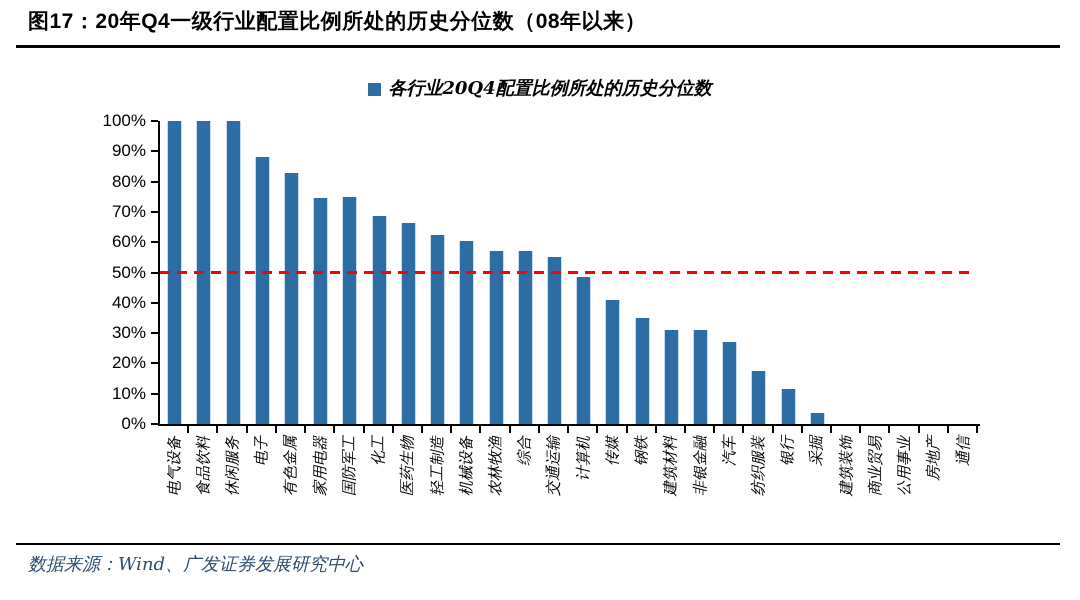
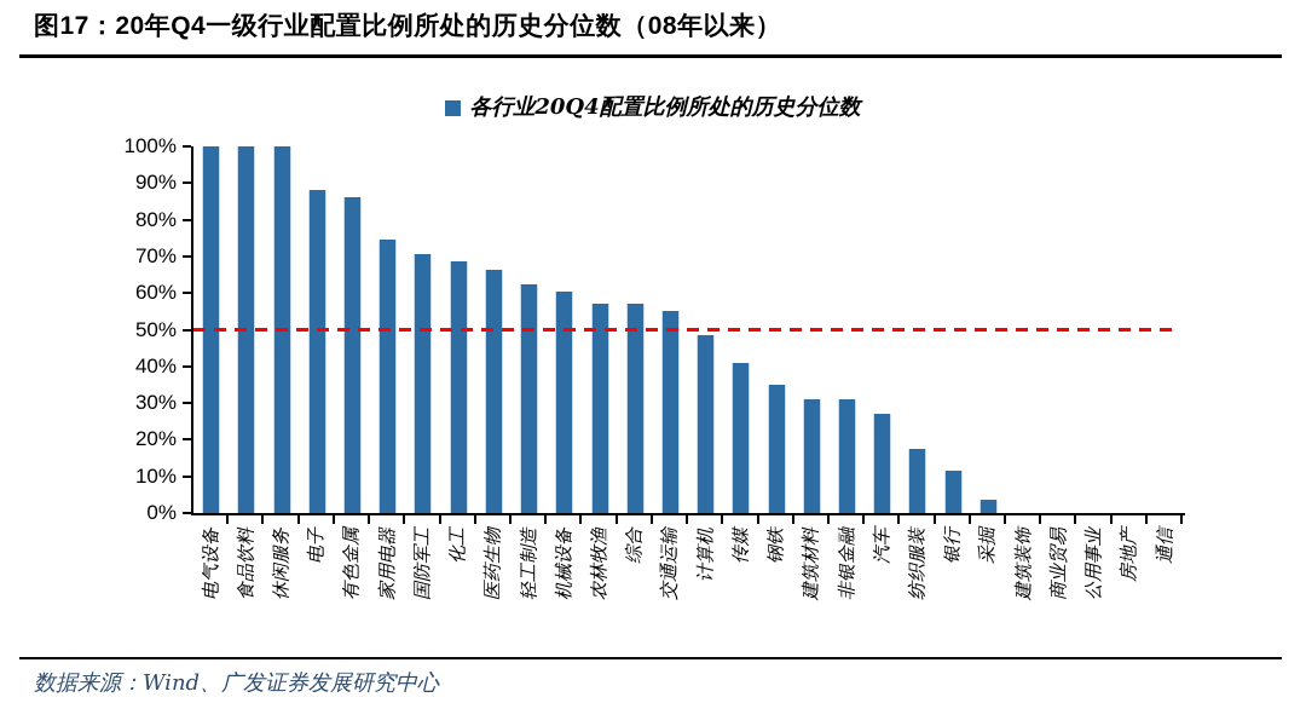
有色金属: 83% -> 86%
国防军工: 75% -> 70%
